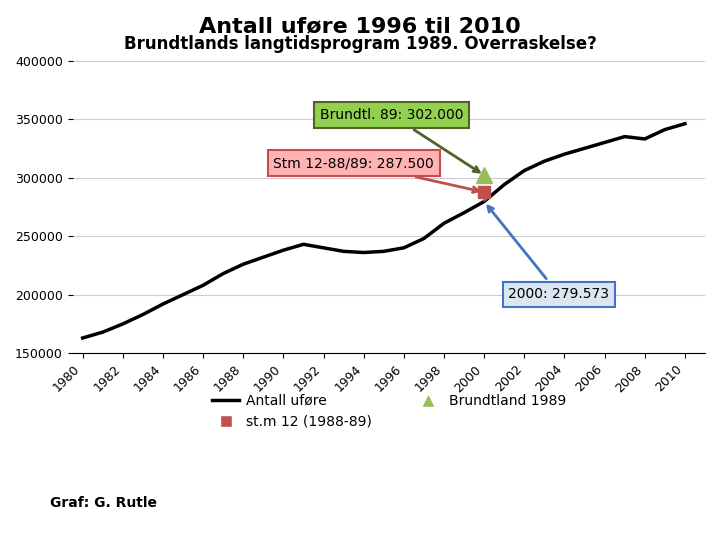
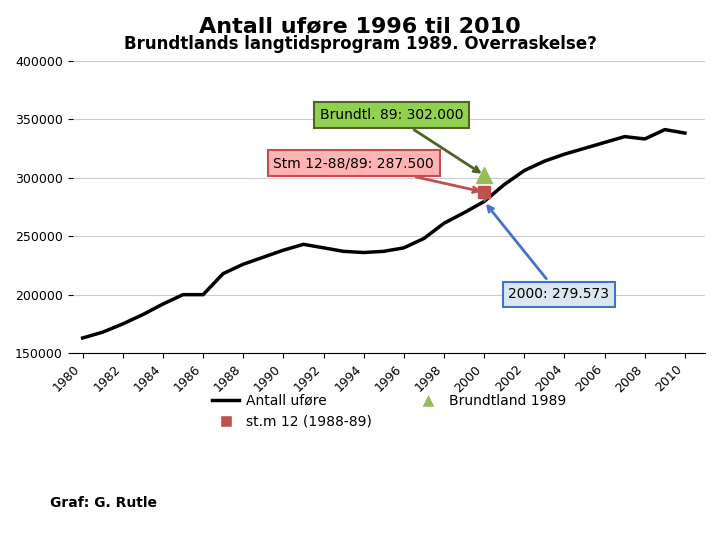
1986: 208000 -> 200000
2010: 346000 -> 338000
